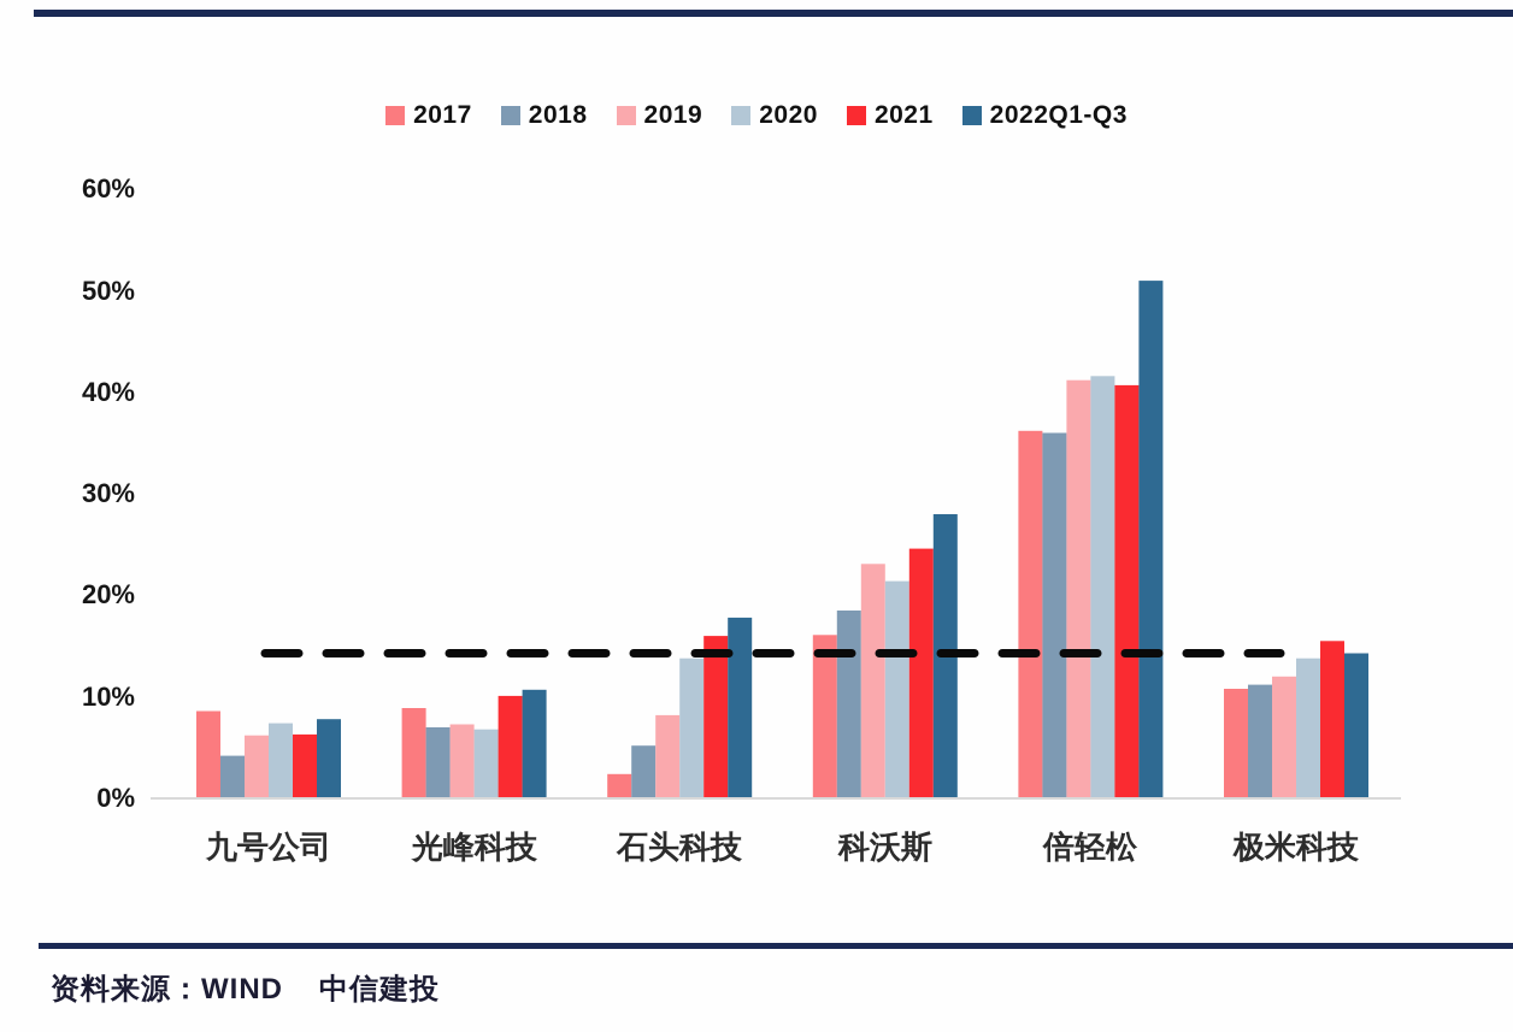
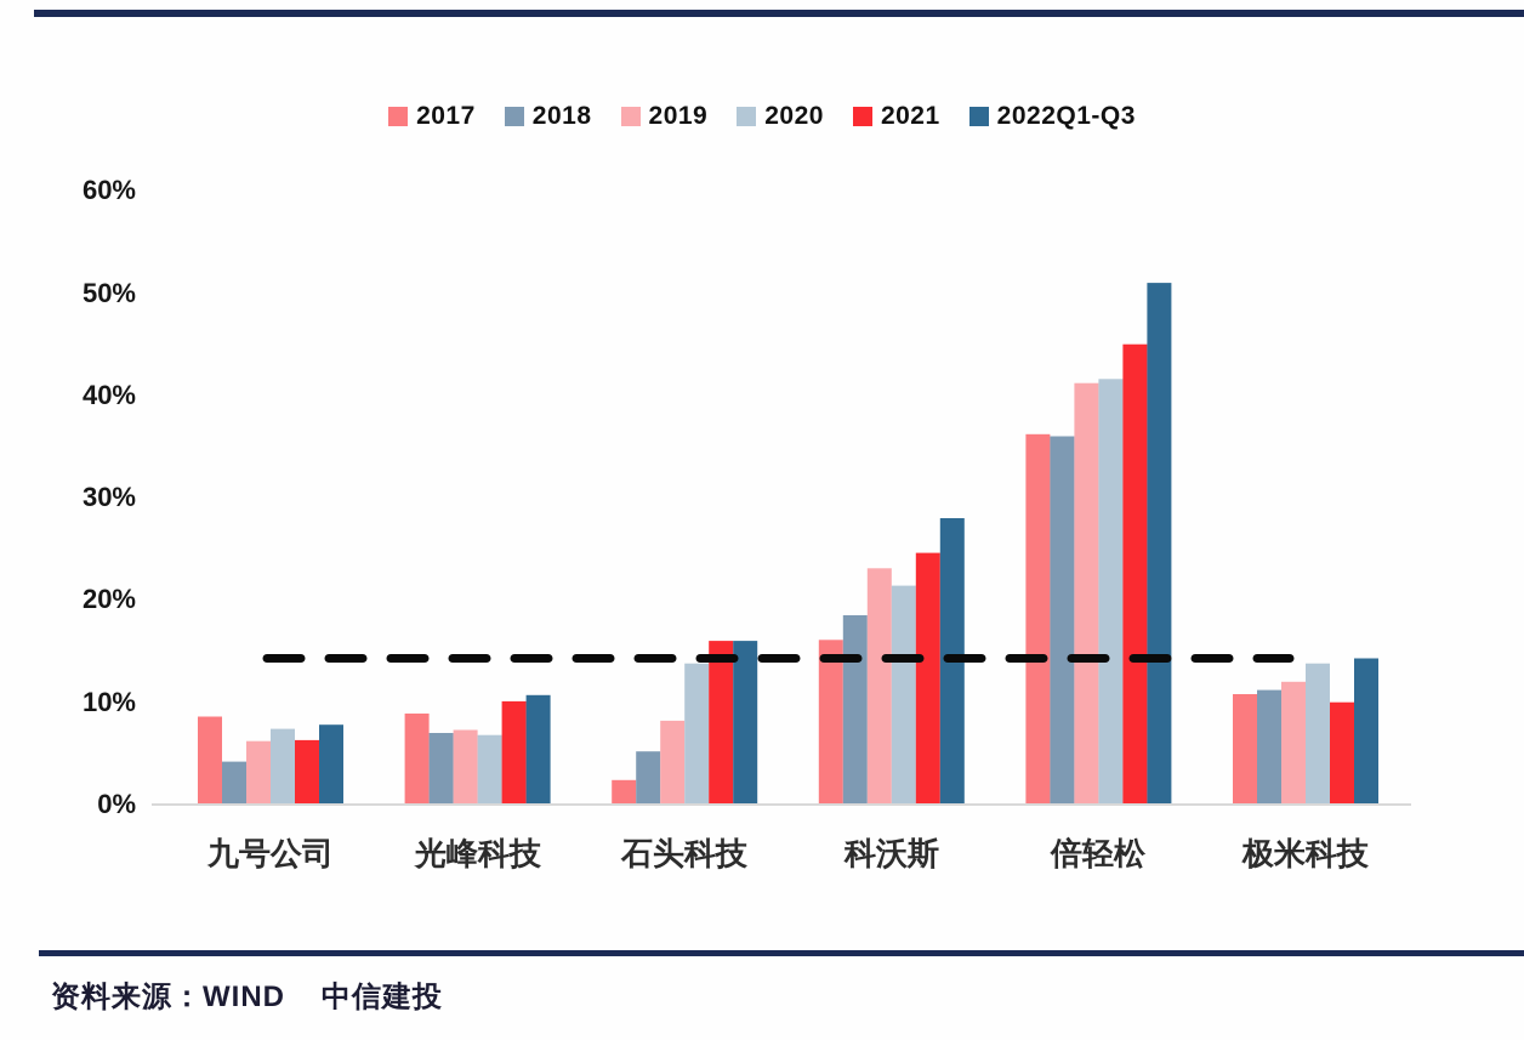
2022Q1-Q3/石头科技: 18% -> 16%
2021/倍轻松: 41% -> 45%
2021/极米科技: 16% -> 10%
